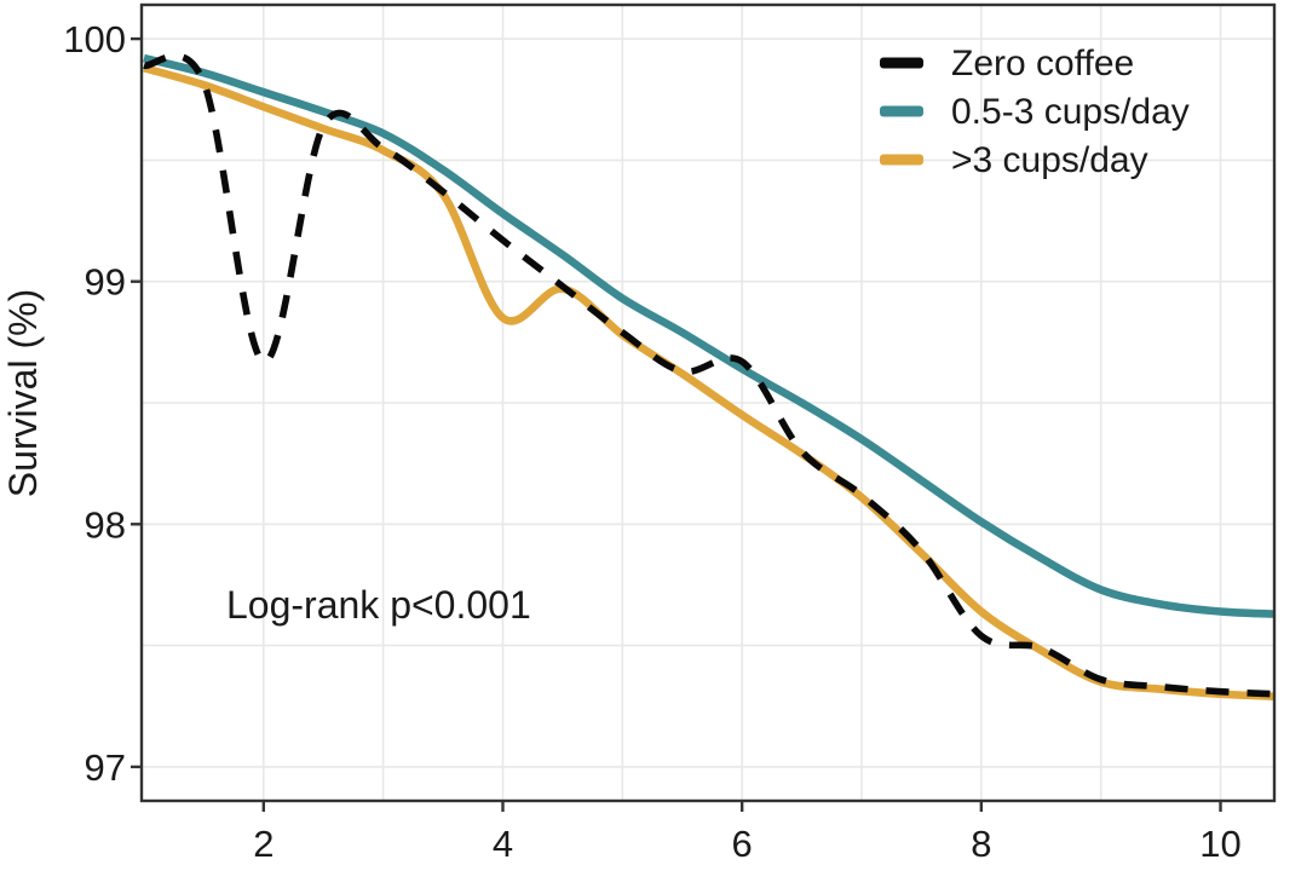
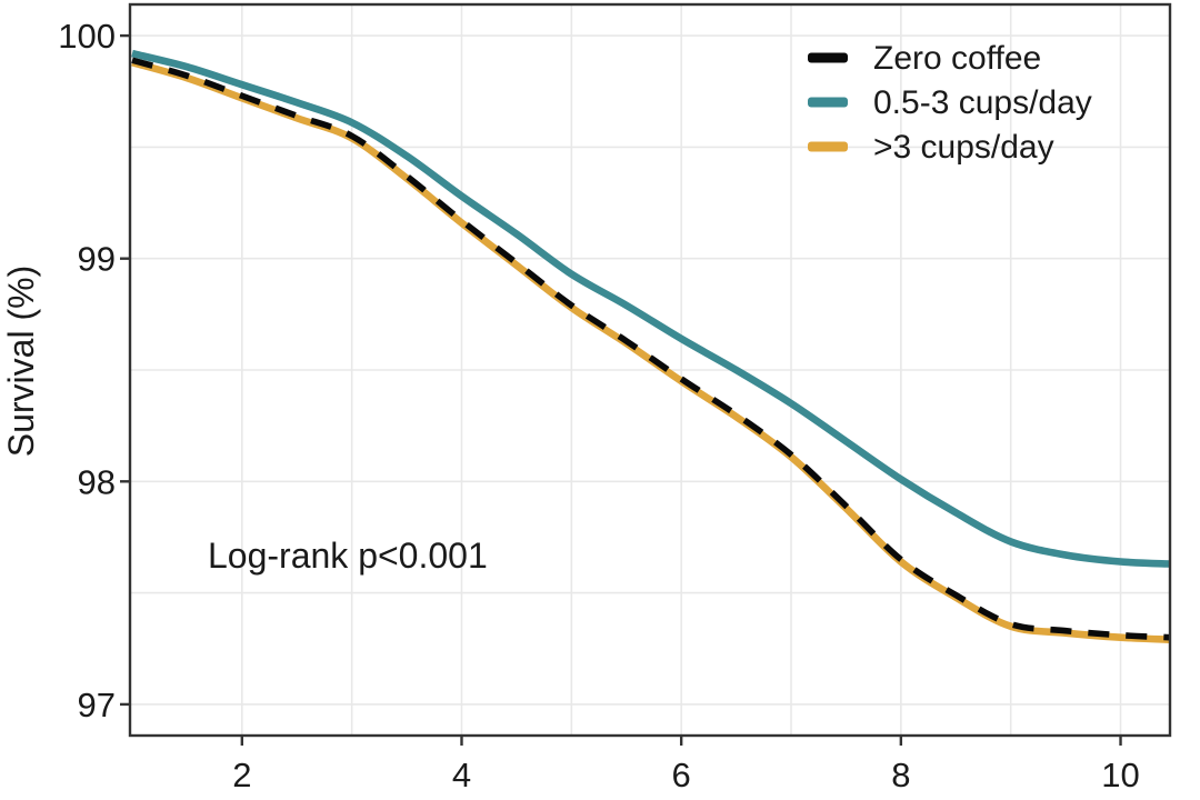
Zero coffee/2: 98.67 -> 99.73
>3 cups/day/4: 98.85 -> 99.16
Zero coffee/6: 98.67 -> 98.46
Zero coffee/8: 97.54 -> 97.65
